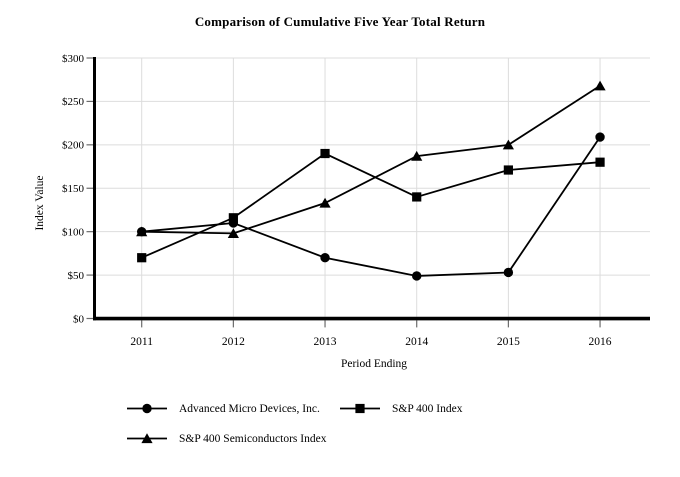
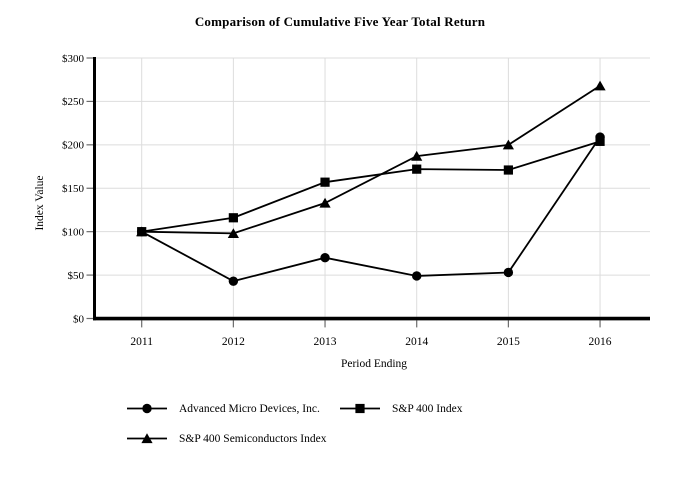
S&P 400 Index/2011: $70 -> $100
Advanced Micro Devices, Inc./2012: $110 -> $40
S&P 400 Index/2013: $190 -> $160
S&P 400 Index/2014: $140 -> $170
S&P 400 Index/2016: $180 -> $200
